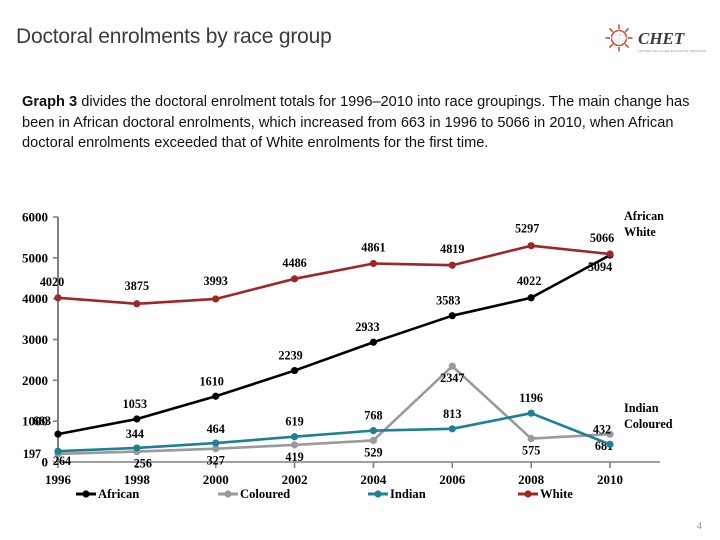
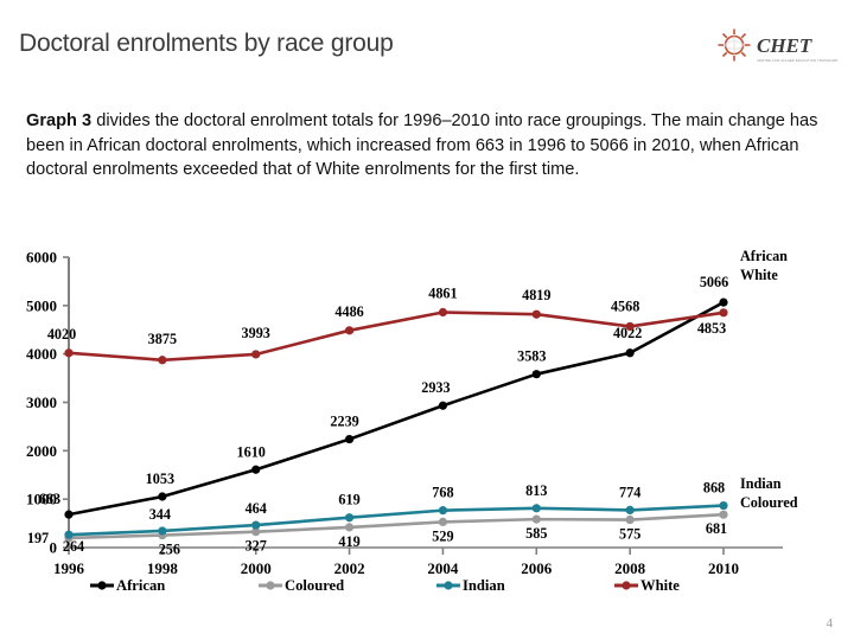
Coloured/2006: 2347 -> 585
Indian/2008: 1196 -> 774
White/2008: 5297 -> 4568
Indian/2010: 432 -> 868
White/2010: 5094 -> 4853
